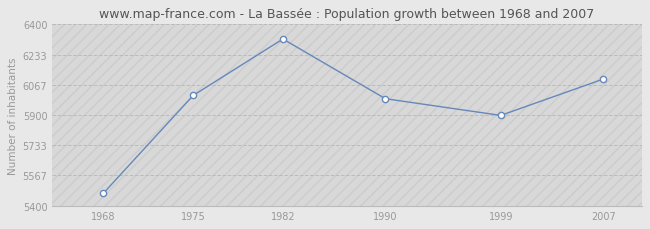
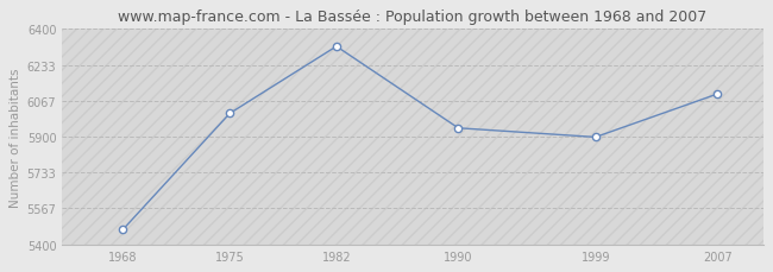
1990: 5990 -> 5940
